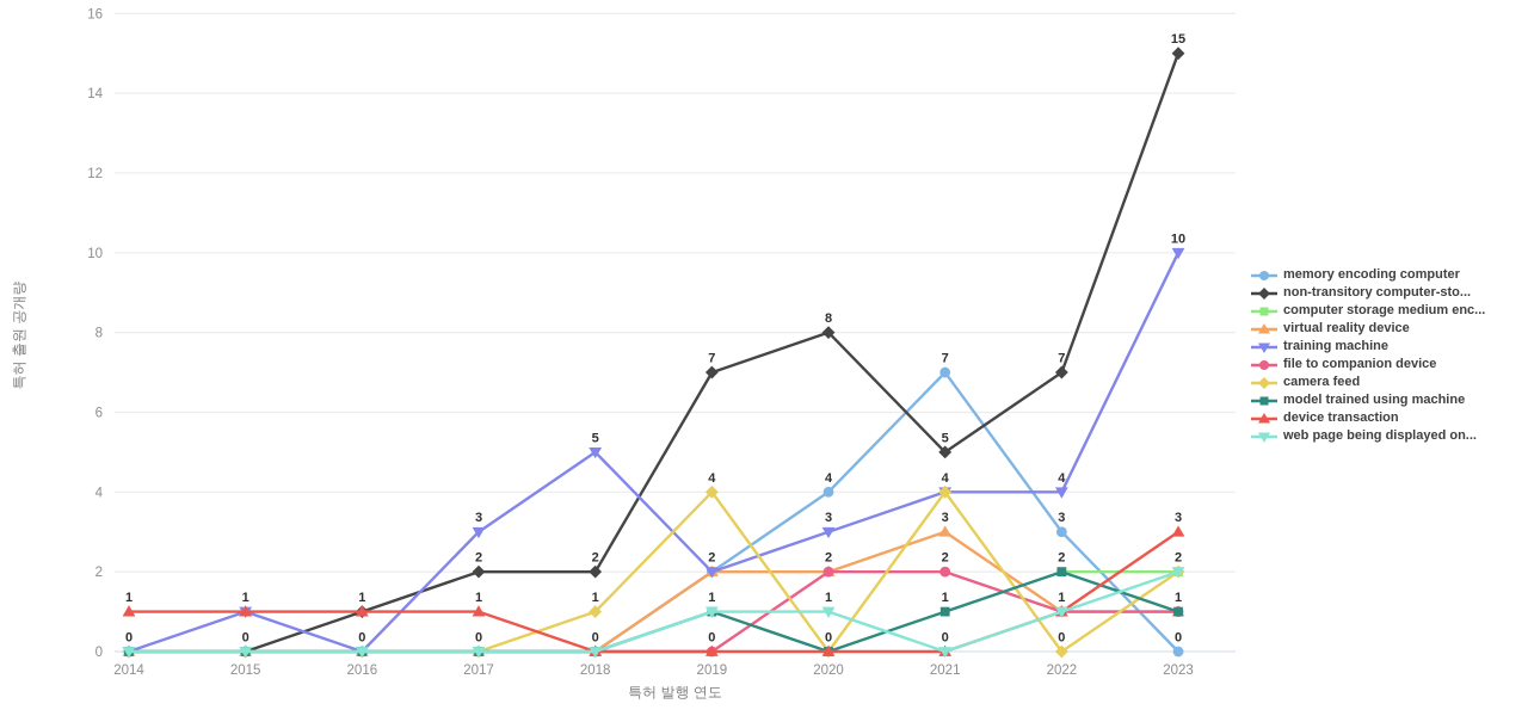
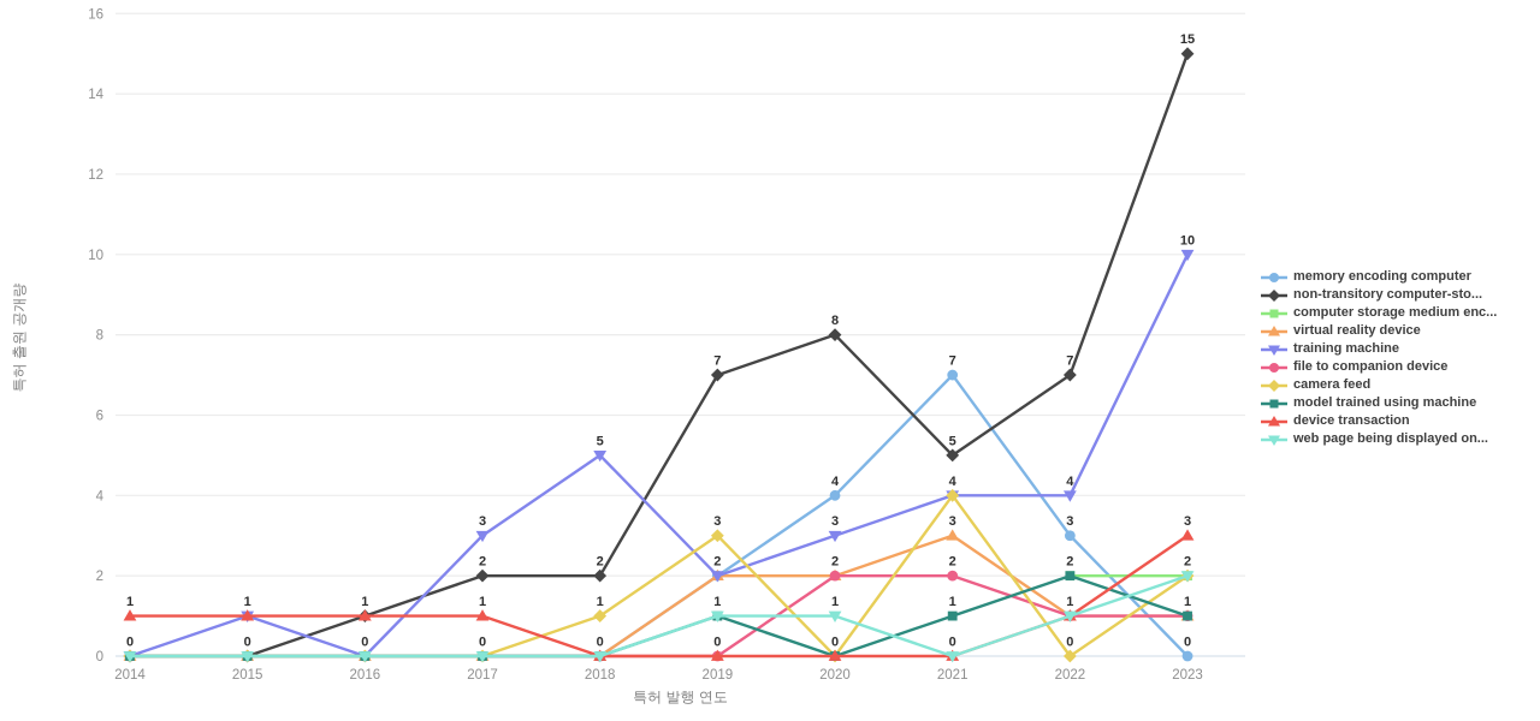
camera feed/2019: 4 -> 3
